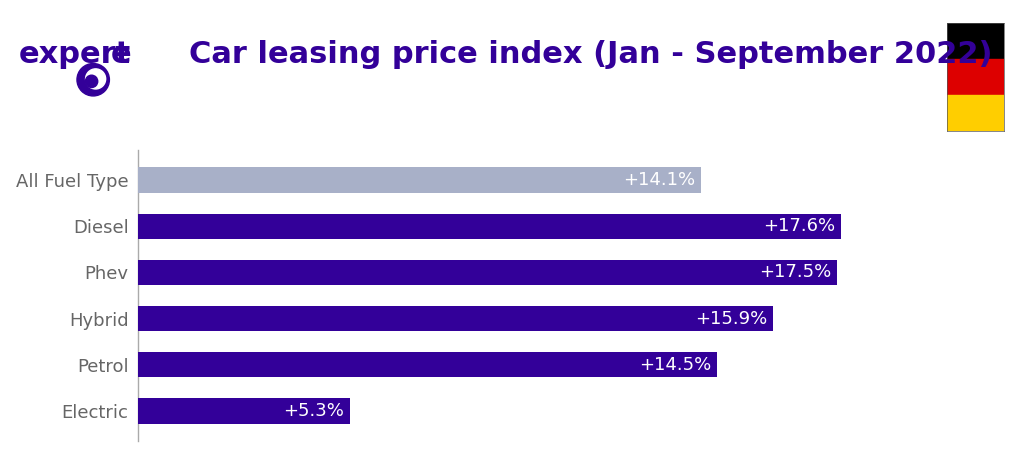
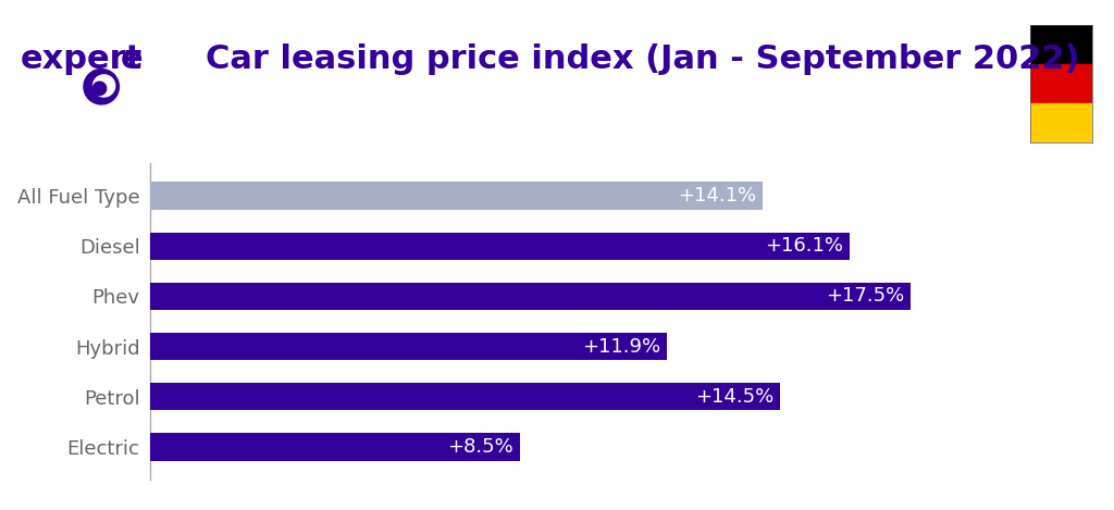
Diesel: +17.6% -> +16.1%
Hybrid: +15.9% -> +11.9%
Electric: +5.3% -> +8.5%
